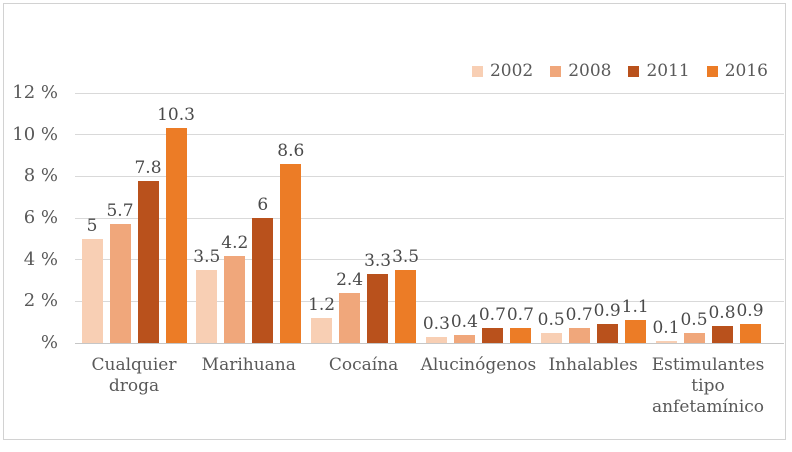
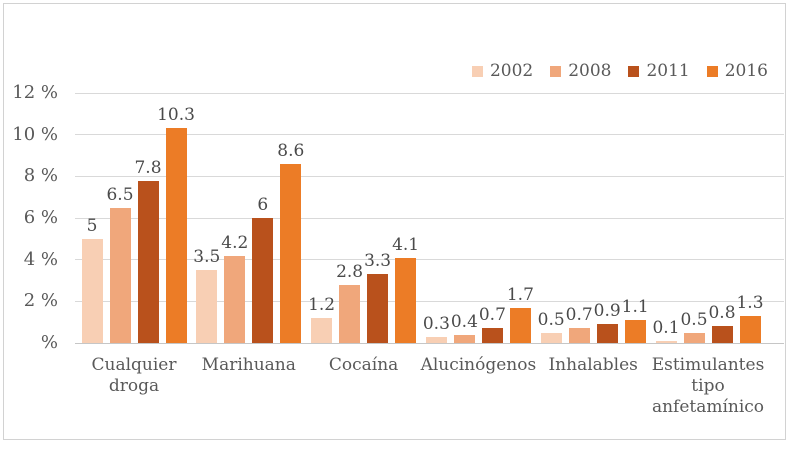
2008/Cualquier droga: 5.7 -> 6.5
2008/Cocaína: 2.4 -> 2.8
2016/Cocaína: 3.5 -> 4.1
2016/Alucinógenos: 0.7 -> 1.7
2016/Estimulantes tipo anfetamínico: 0.9 -> 1.3
